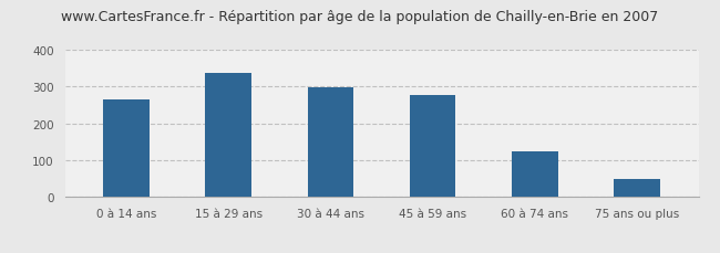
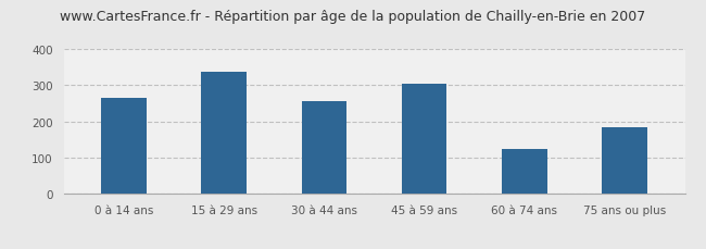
30 à 44 ans: 298 -> 255
45 à 59 ans: 278 -> 305
75 ans ou plus: 50 -> 185
